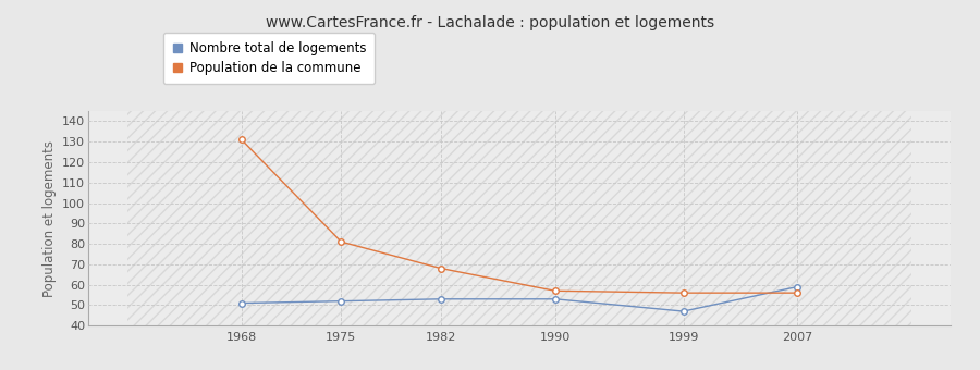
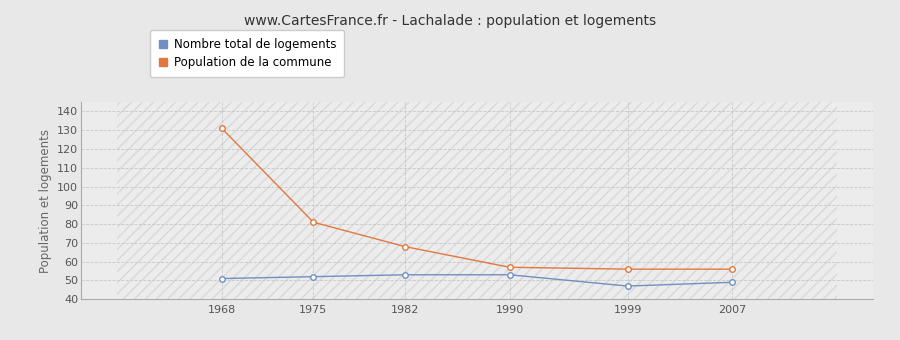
Nombre total de logements/2007: 59 -> 49
